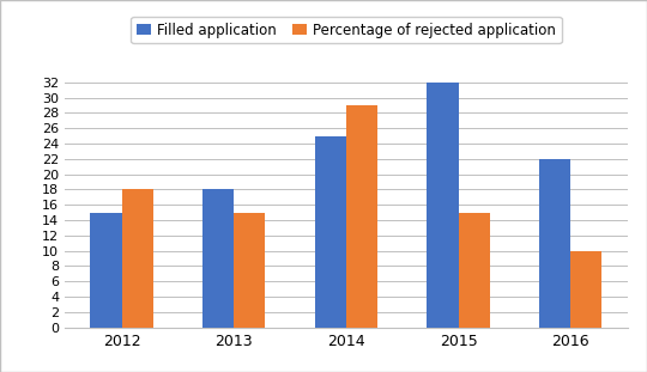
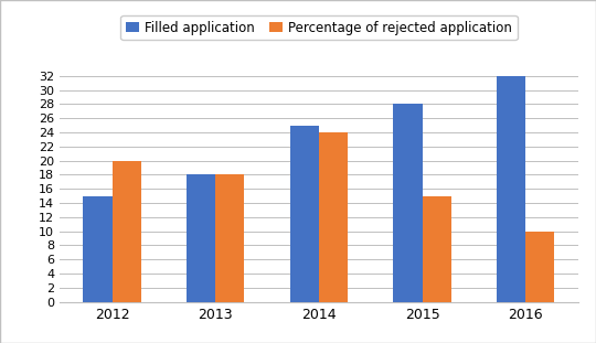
Percentage of rejected application/2012: 18 -> 20
Percentage of rejected application/2013: 15 -> 18
Percentage of rejected application/2014: 29 -> 24
Filled application/2015: 32 -> 28
Filled application/2016: 22 -> 32
